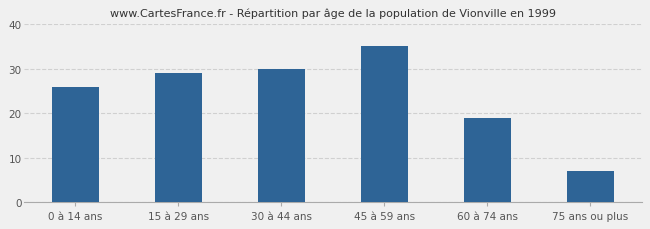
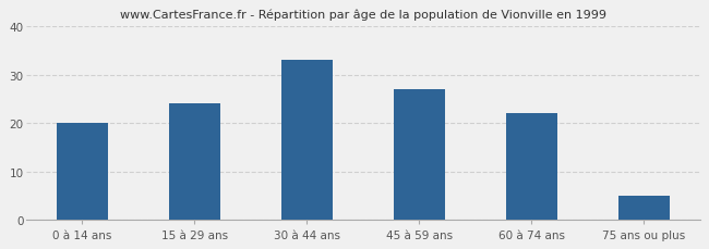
0 à 14 ans: 26 -> 20
15 à 29 ans: 29 -> 24
30 à 44 ans: 30 -> 33
45 à 59 ans: 35 -> 27
60 à 74 ans: 19 -> 22
75 ans ou plus: 7 -> 5
